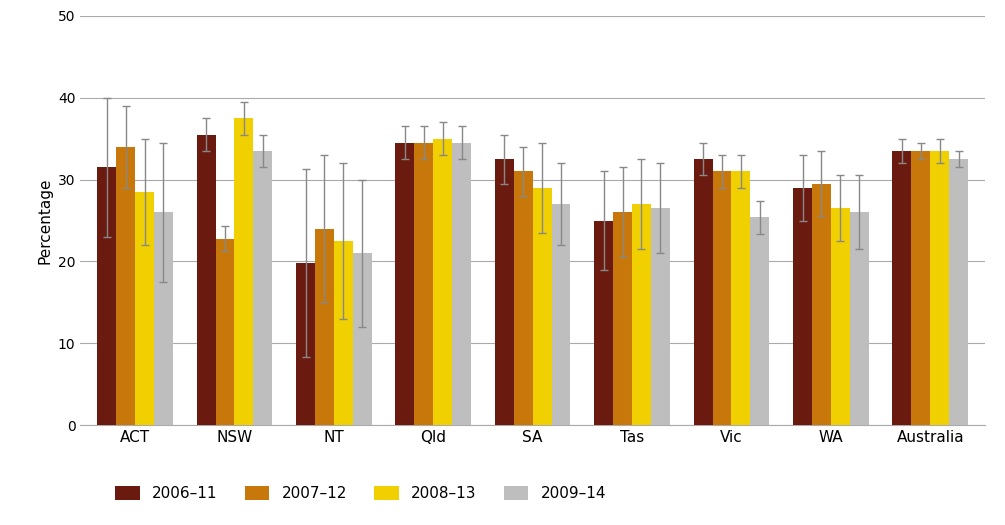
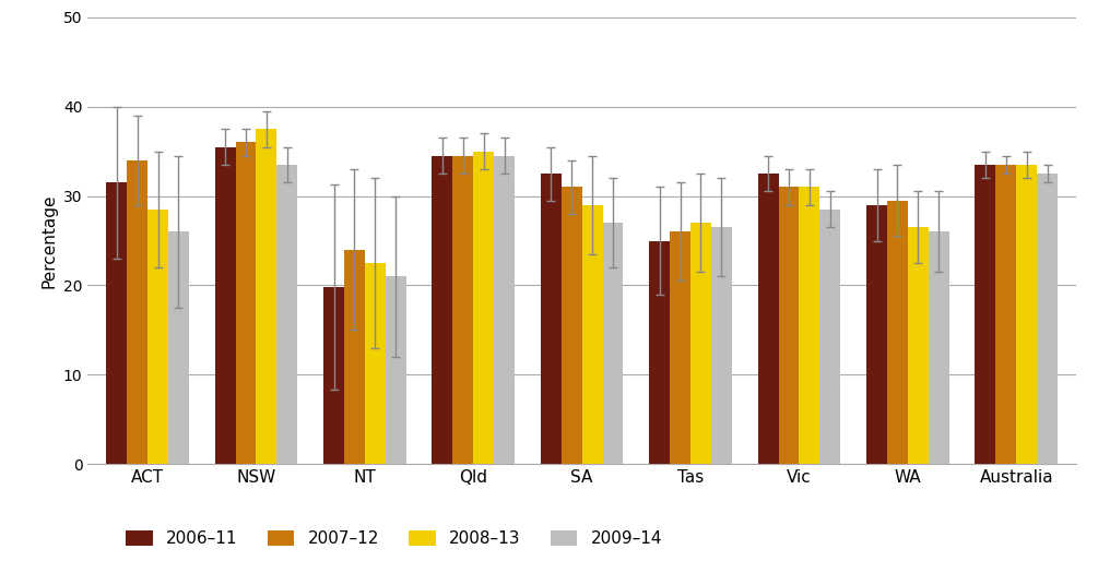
2007–12/NSW: 22.8 -> 36.0
2009–14/Vic: 25.4 -> 28.5
